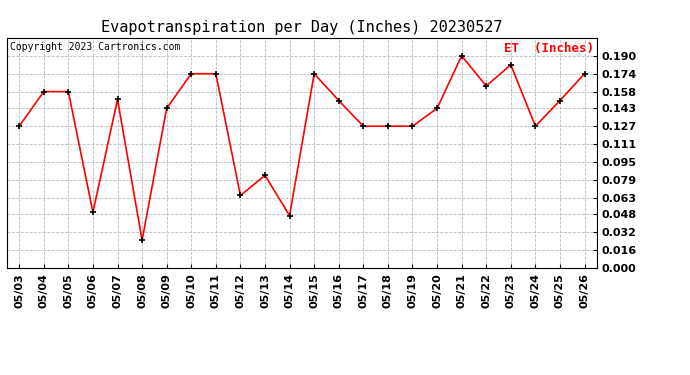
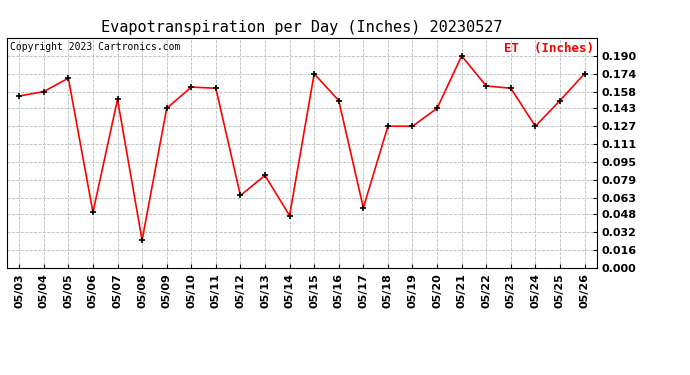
05/03: 0.127 -> 0.154
05/05: 0.158 -> 0.170
05/10: 0.174 -> 0.162
05/11: 0.174 -> 0.161
05/17: 0.127 -> 0.054
05/23: 0.182 -> 0.161
